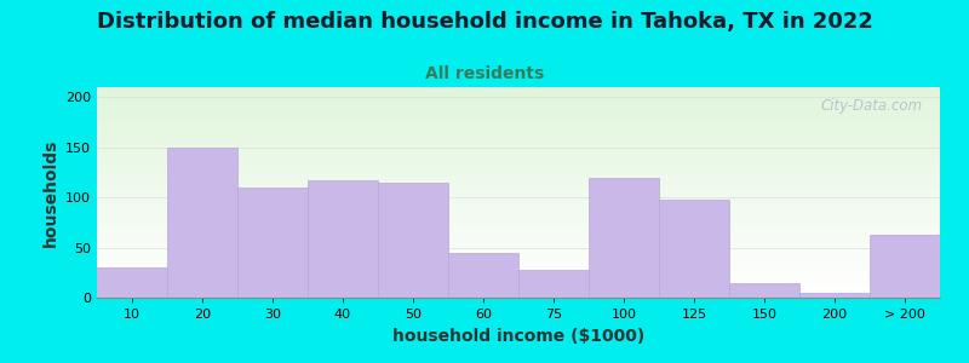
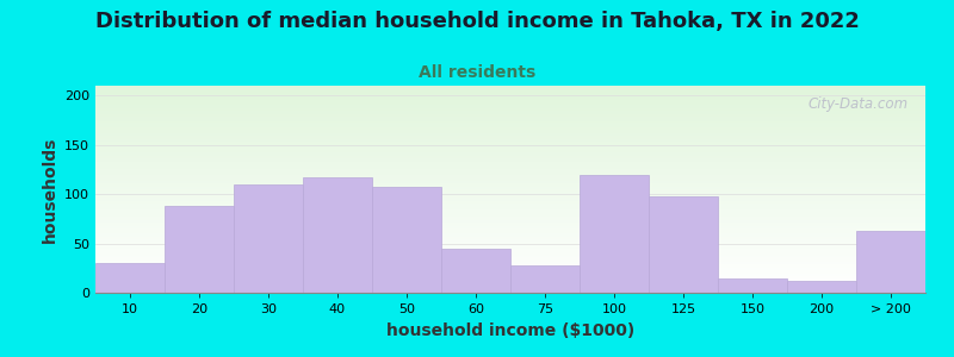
20: 150 -> 88
50: 115 -> 108
200: 5 -> 12
